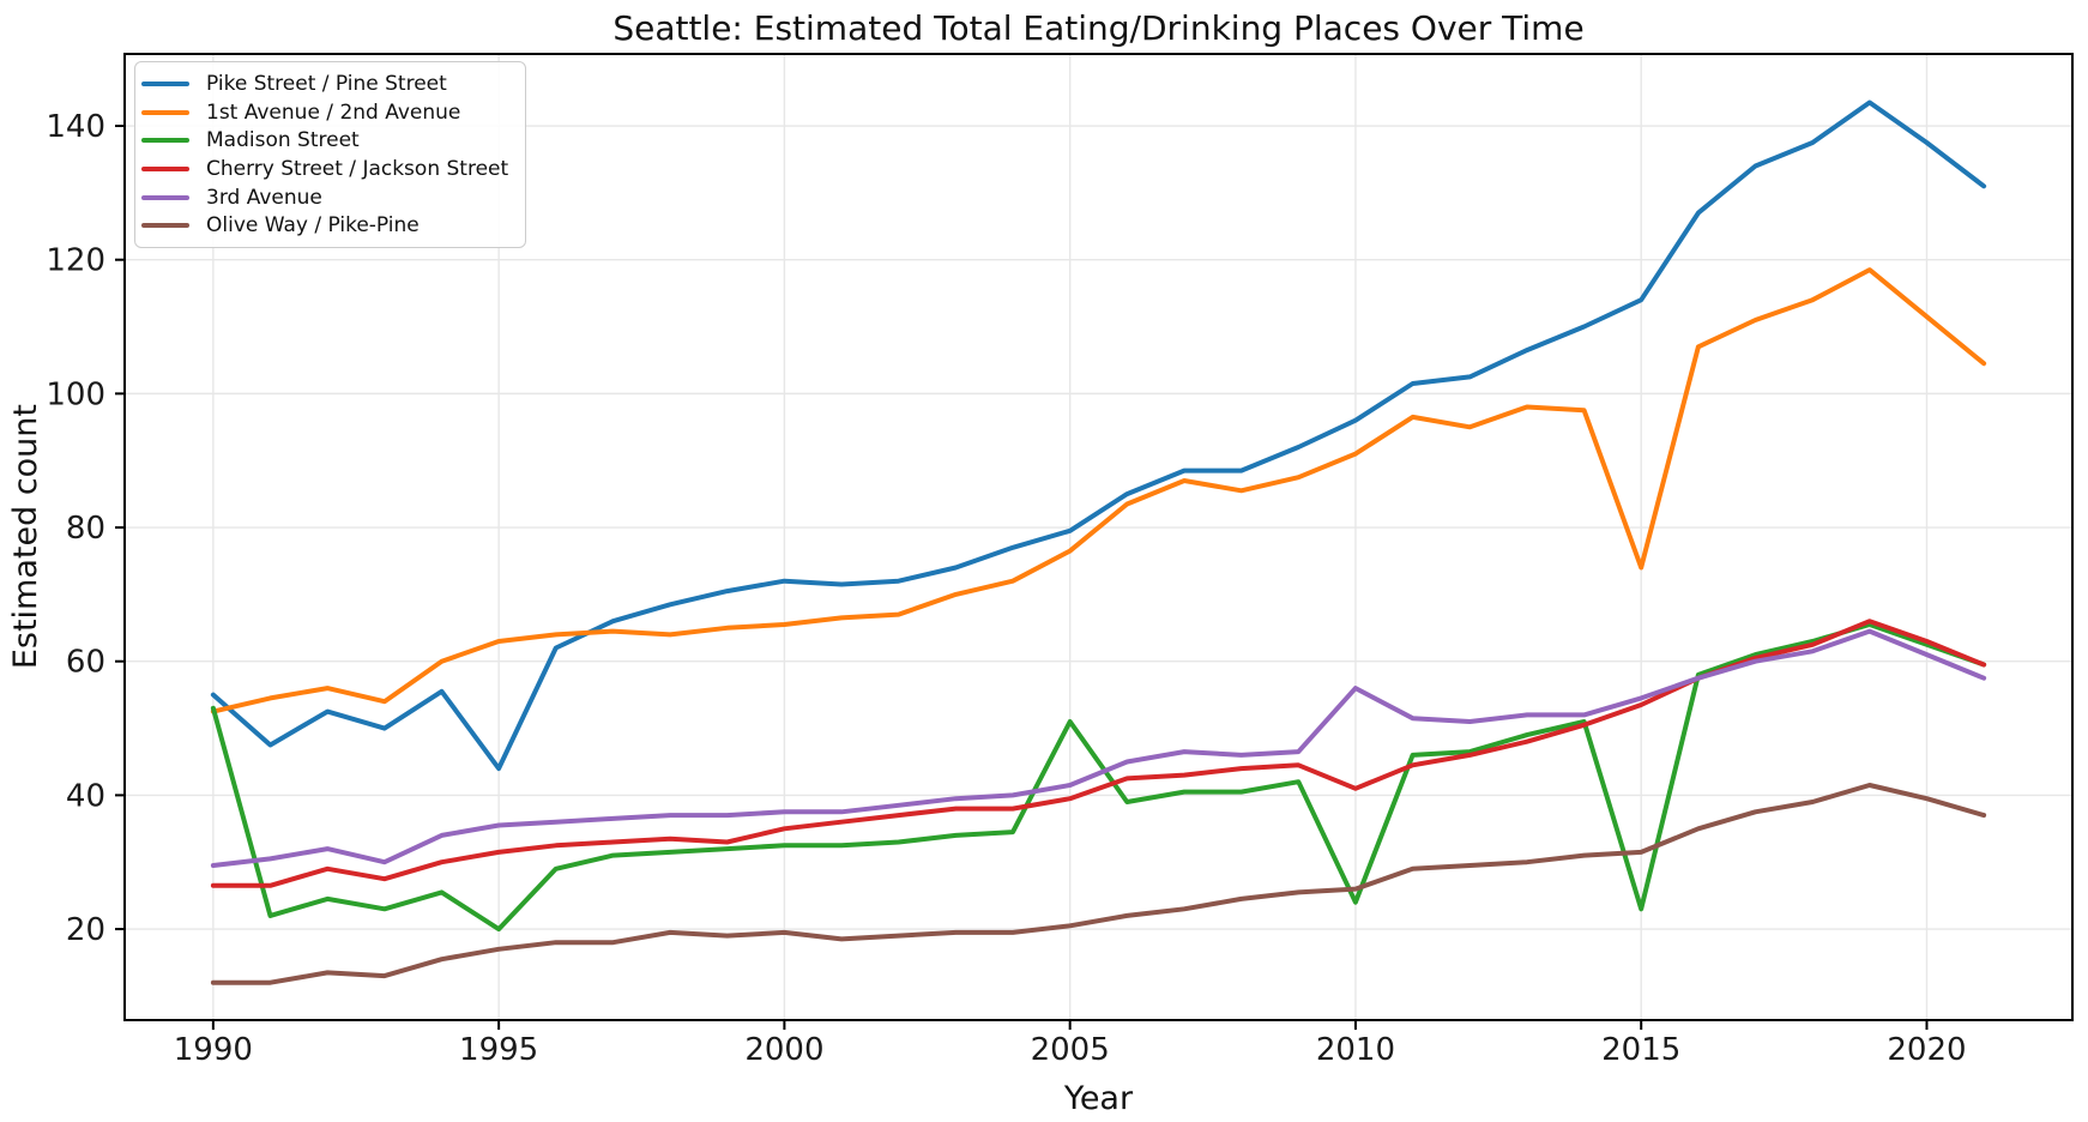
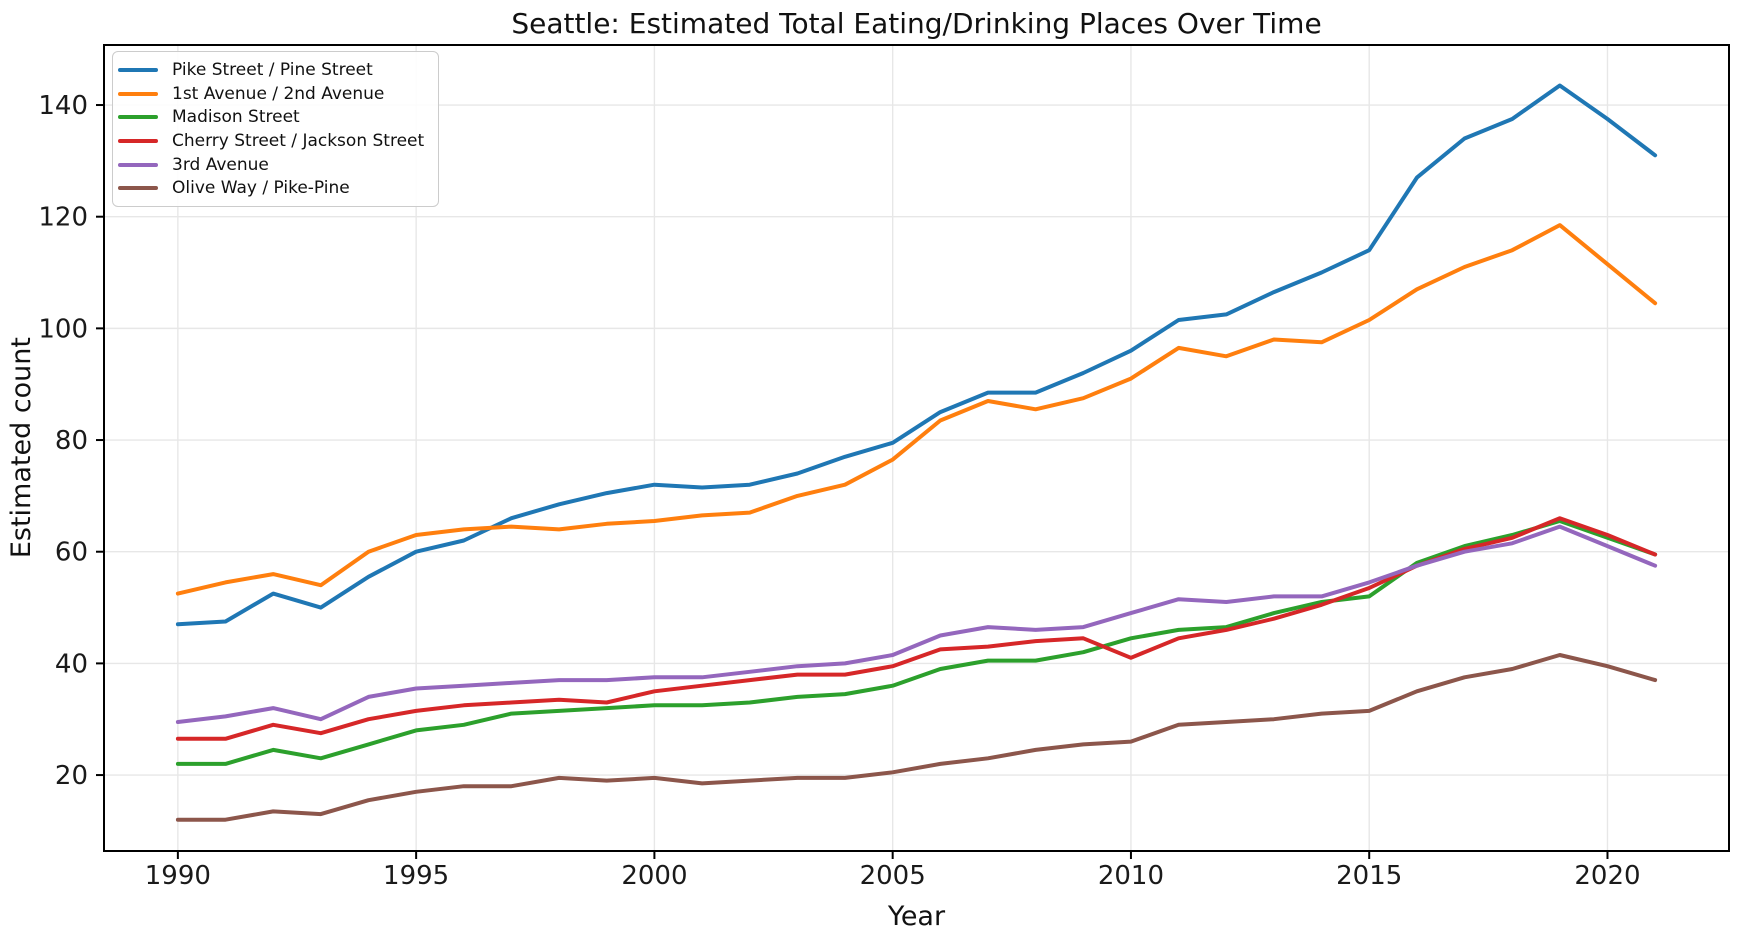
Pike Street / Pine Street/1990: 55 -> 47
Madison Street/1990: 53 -> 22
Pike Street / Pine Street/1995: 44 -> 60
Madison Street/1995: 20 -> 28
Madison Street/2005: 51 -> 36
Madison Street/2010: 24 -> 44
3rd Avenue/2010: 56 -> 49
1st Avenue / 2nd Avenue/2015: 74 -> 102
Madison Street/2015: 23 -> 52
